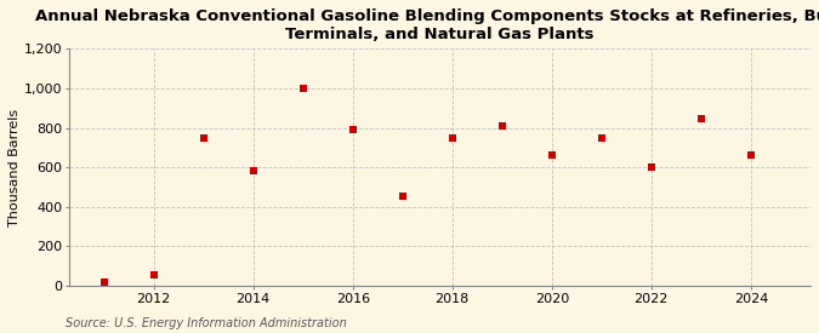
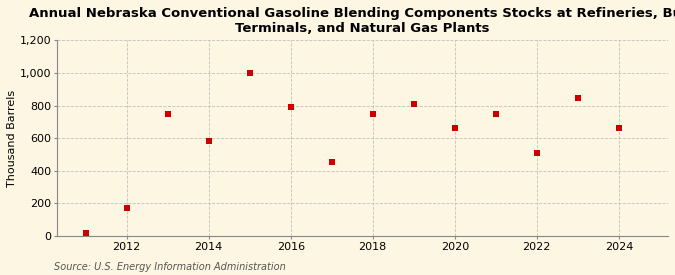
2012: 60 -> 170
2022: 600 -> 510
